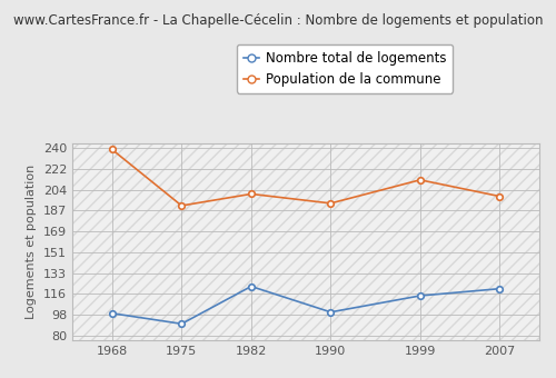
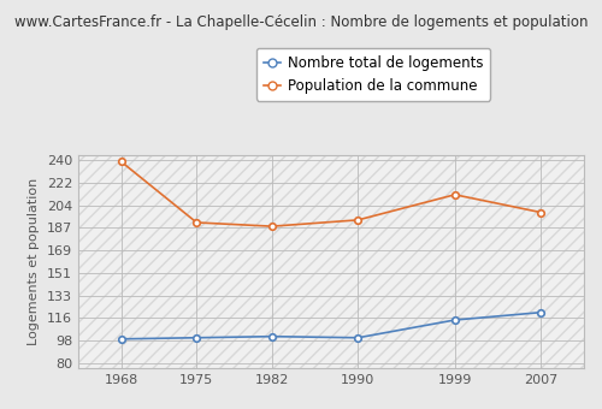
Nombre total de logements/1975: 90 -> 100
Nombre total de logements/1982: 122 -> 101
Population de la commune/1982: 201 -> 188
